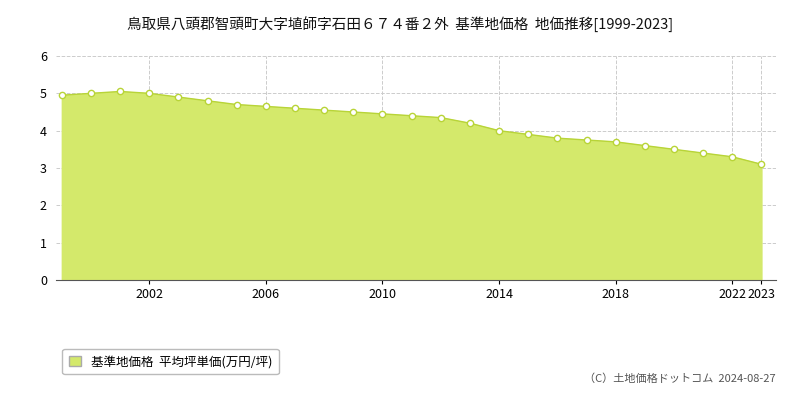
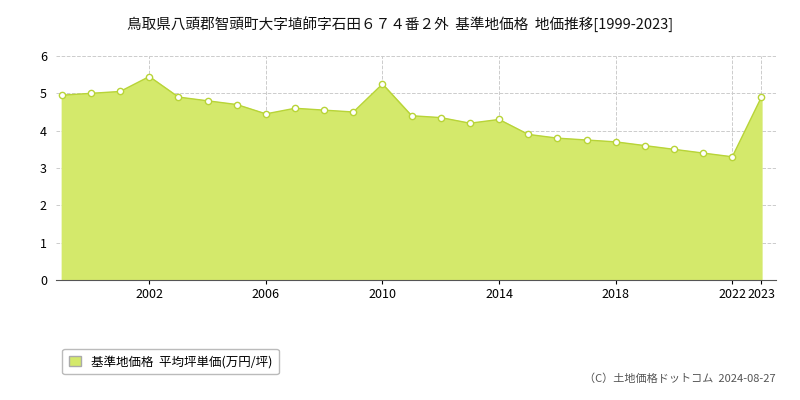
2002: 5.00 -> 5.45
2006: 4.65 -> 4.45
2010: 4.45 -> 5.25
2014: 4.00 -> 4.30
2023: 3.10 -> 4.90
